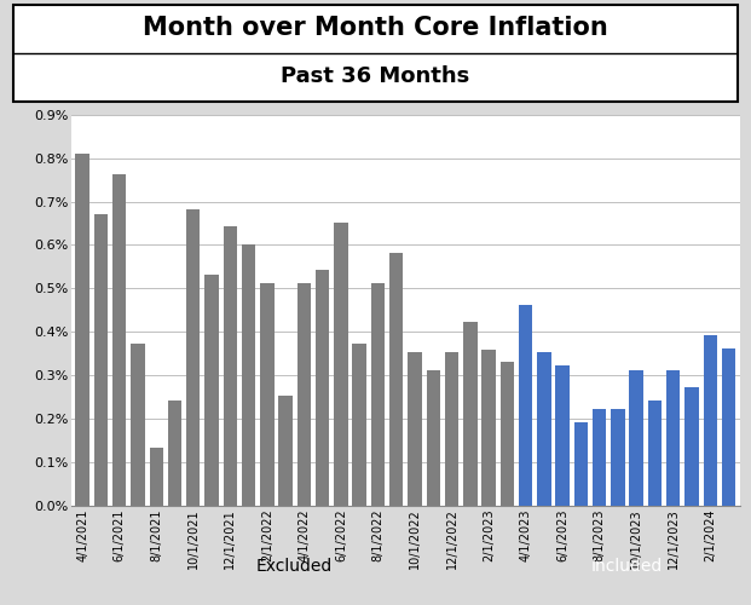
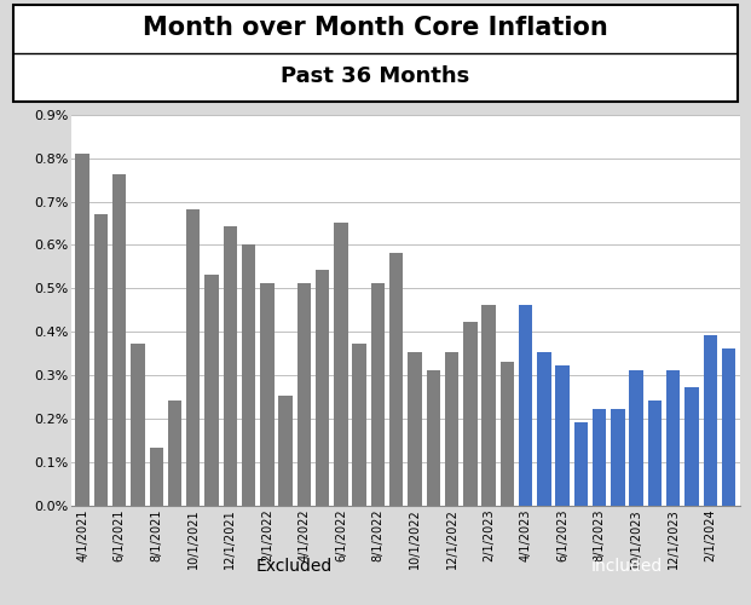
2/1/2023: 0.360% -> 0.462%
